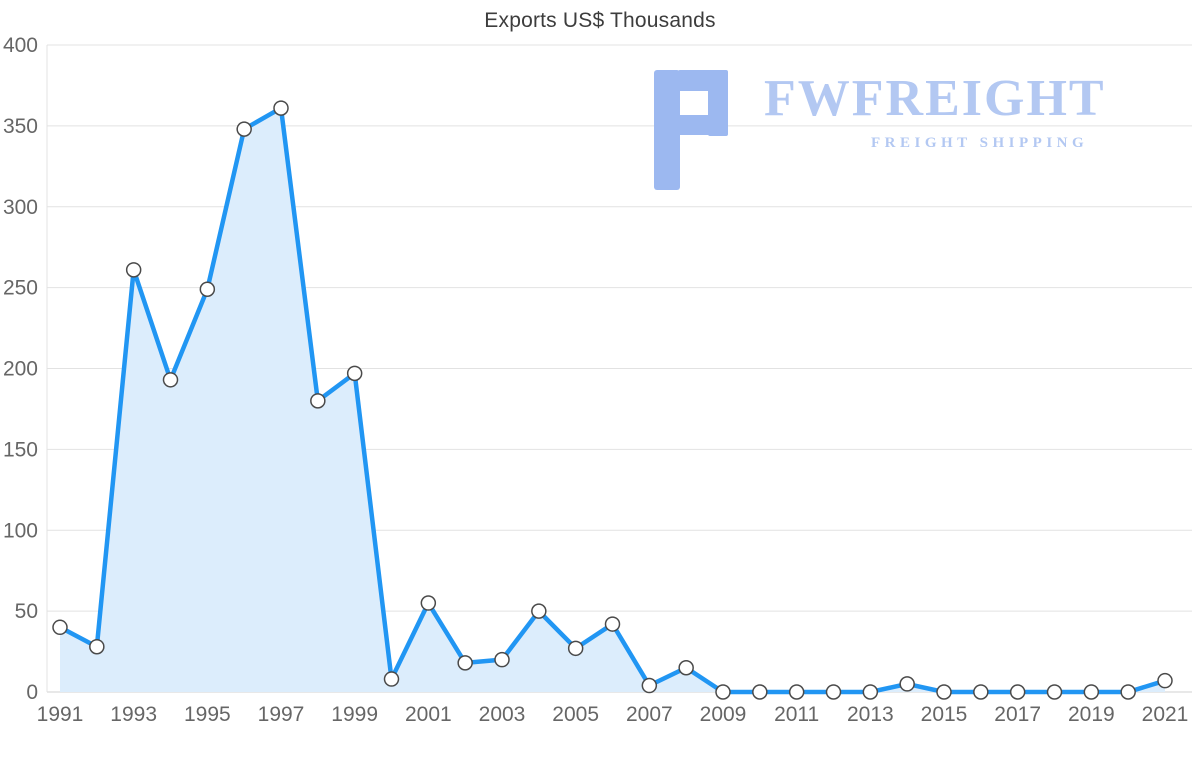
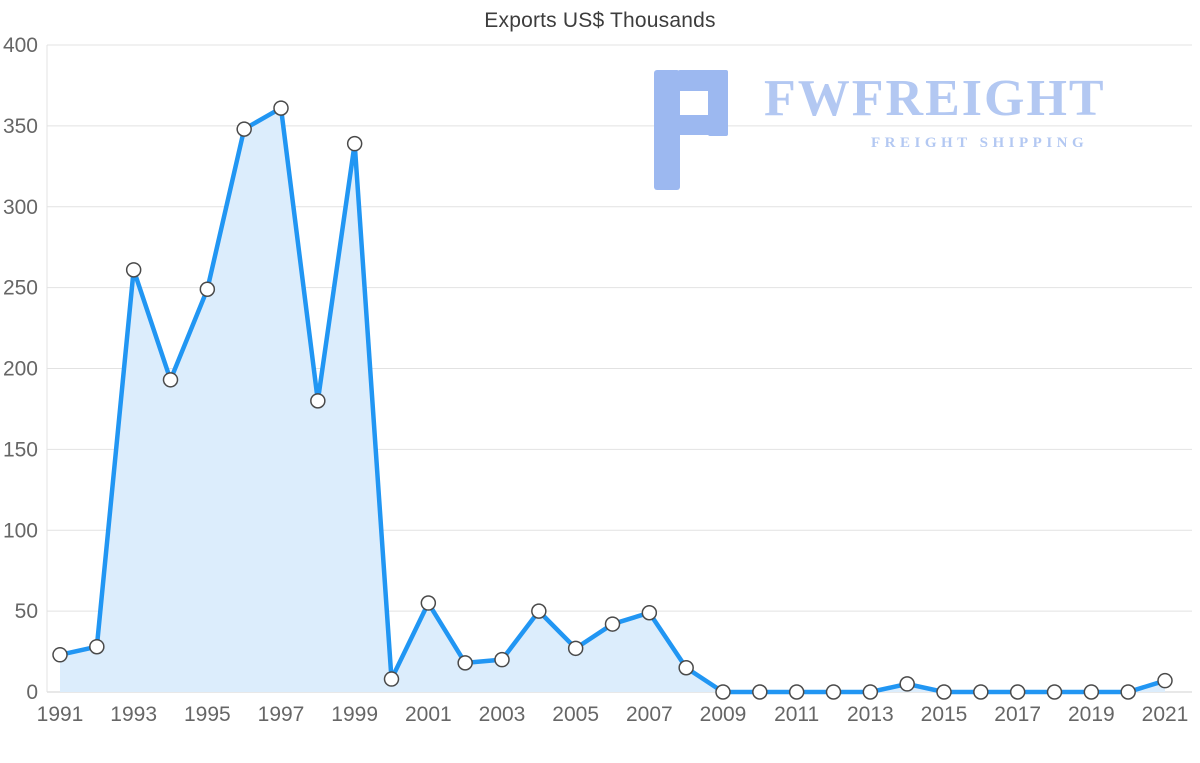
1991: 40 -> 23
1999: 197 -> 339
2007: 4 -> 49
